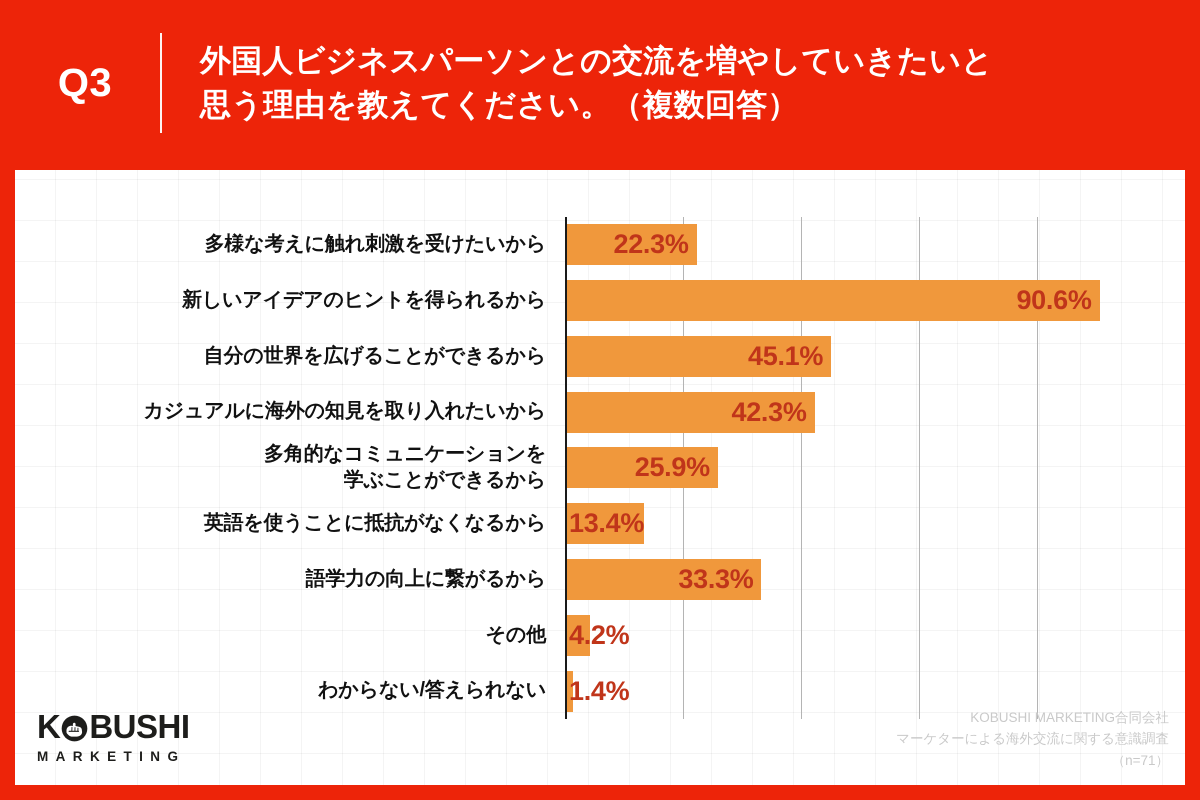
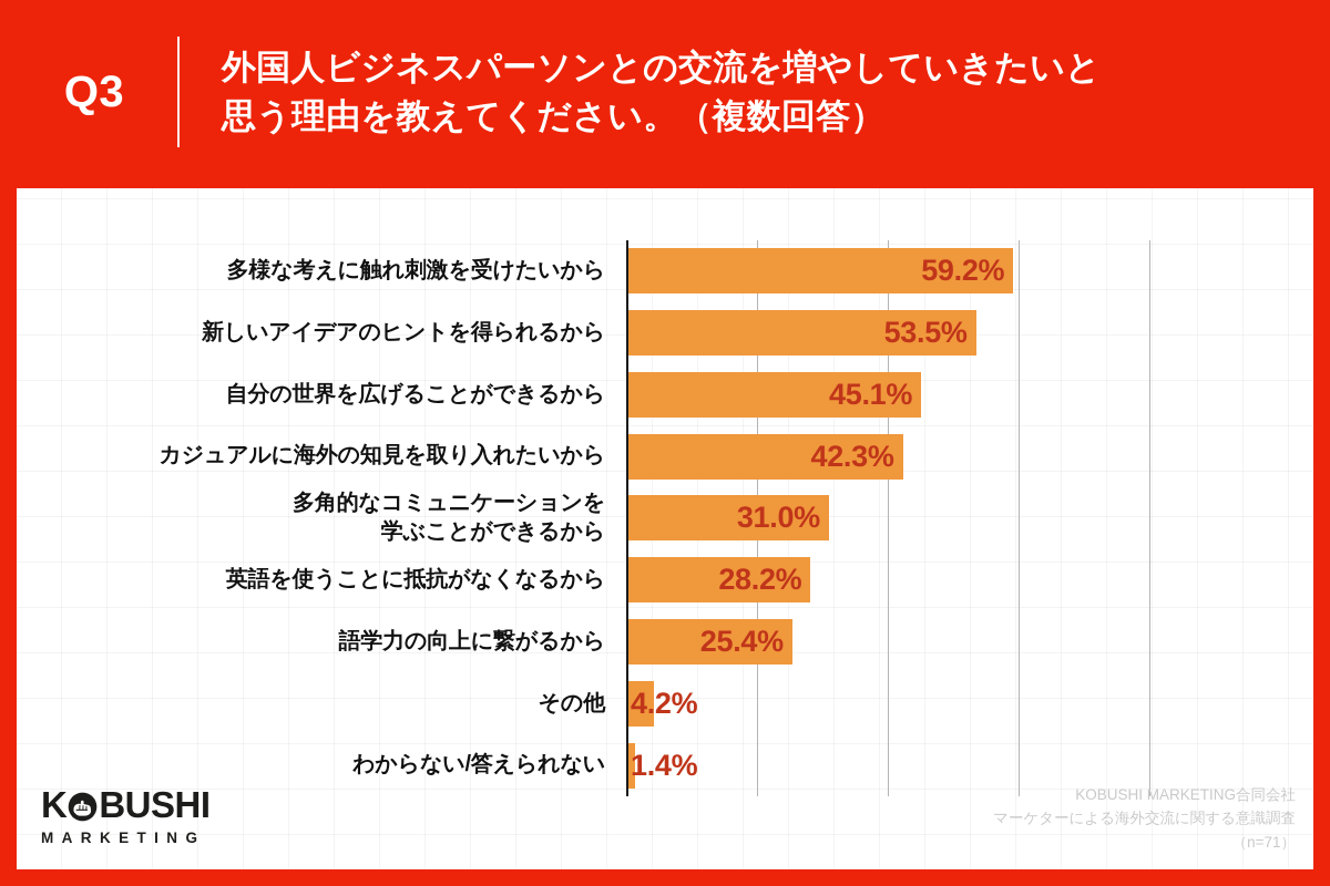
多様な考えに触れ刺激を受けたいから: 22.3% -> 59.2%
新しいアイデアのヒントを得られるから: 90.6% -> 53.5%
多角的なコミュニケーションを 学ぶことができるから: 25.9% -> 31.0%
英語を使うことに抵抗がなくなるから: 13.4% -> 28.2%
語学力の向上に繋がるから: 33.3% -> 25.4%
